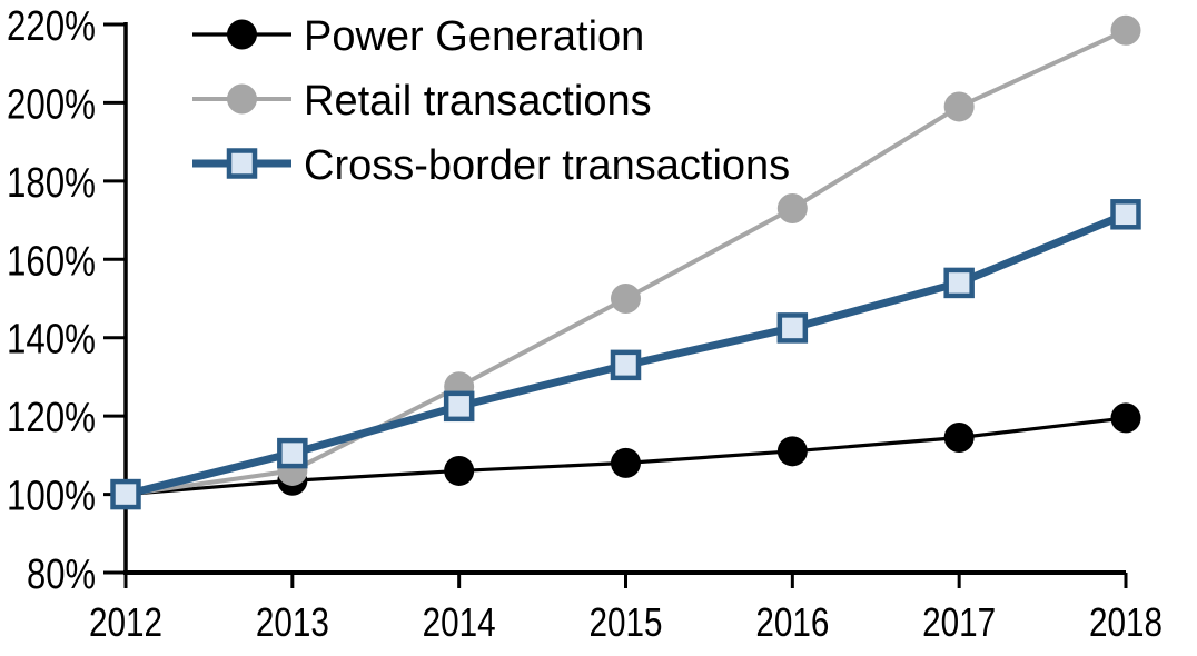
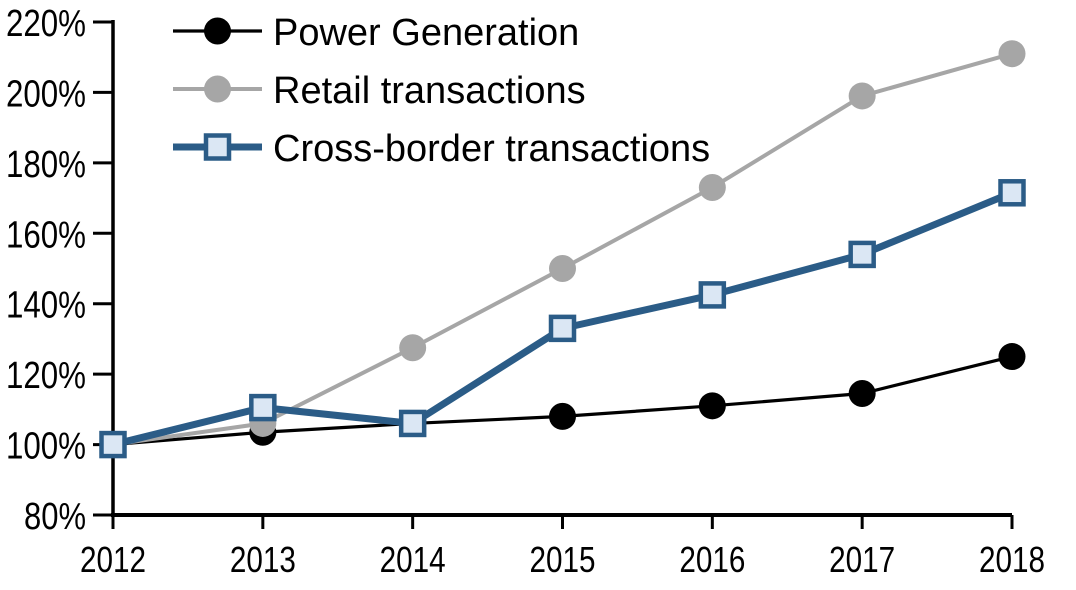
Cross-border transactions/2014: 122% -> 106%
Power Generation/2018: 120% -> 125%
Retail transactions/2018: 218% -> 211%
